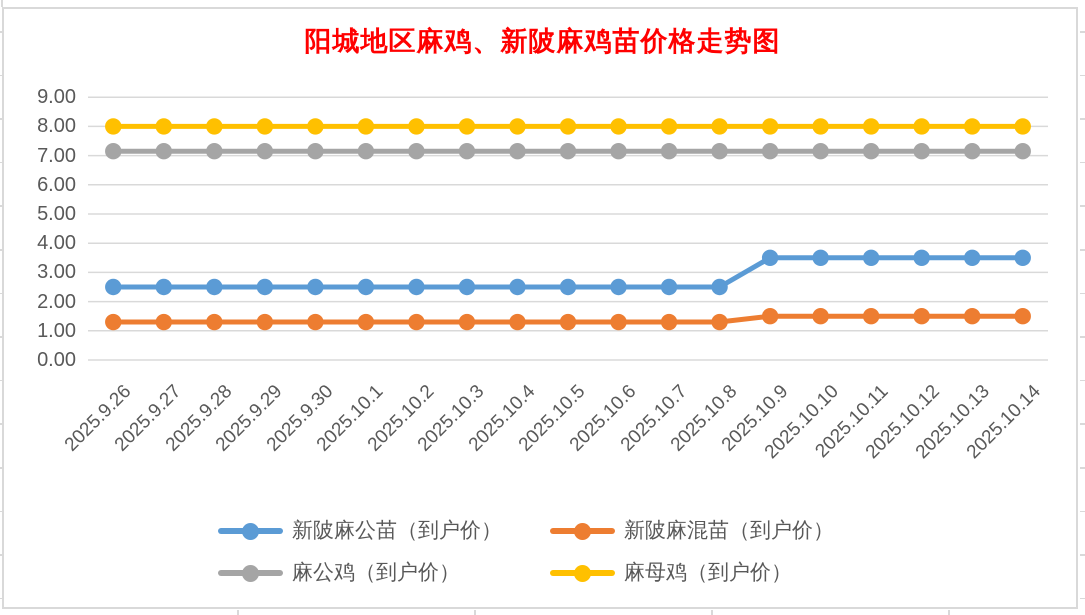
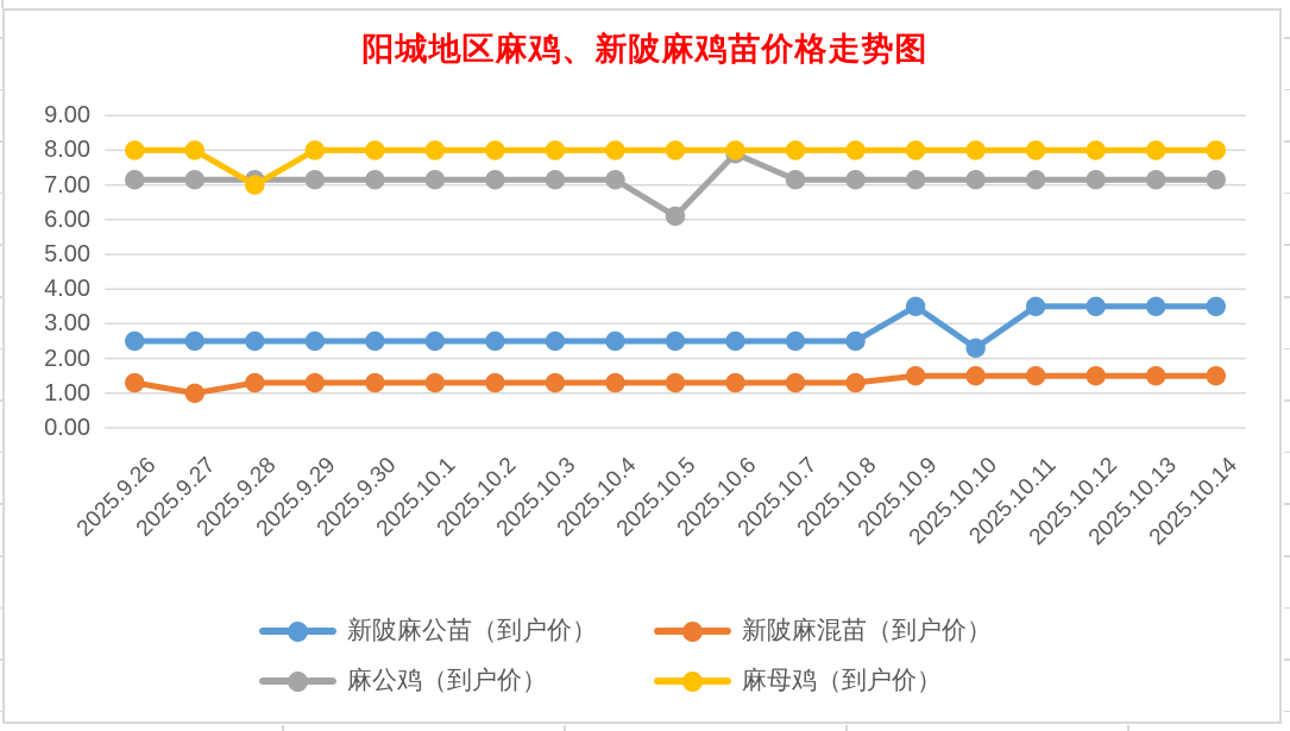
新陂麻混苗（到户价）/2025.9.27: 1.3 -> 1.0
麻母鸡（到户价）/2025.9.28: 8 -> 7
麻公鸡（到户价）/2025.10.5: 7.2 -> 6.1
麻公鸡（到户价）/2025.10.6: 7.2 -> 7.9
新陂麻公苗（到户价）/2025.10.10: 3.5 -> 2.3
